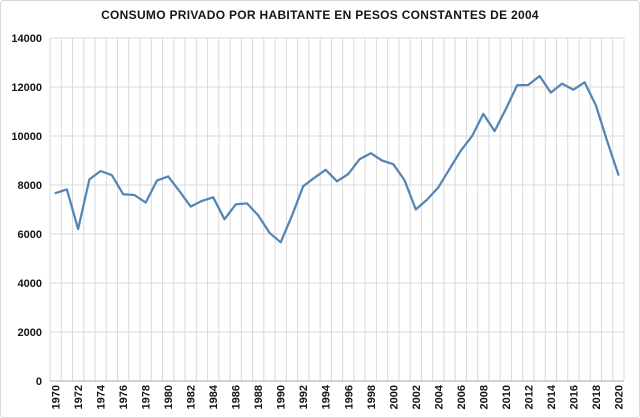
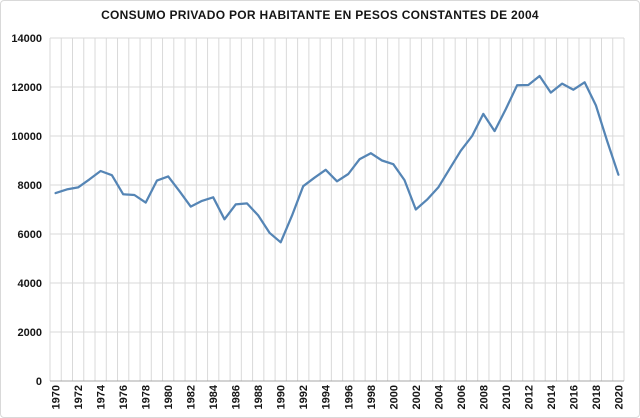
1972: 6200 -> 7900
